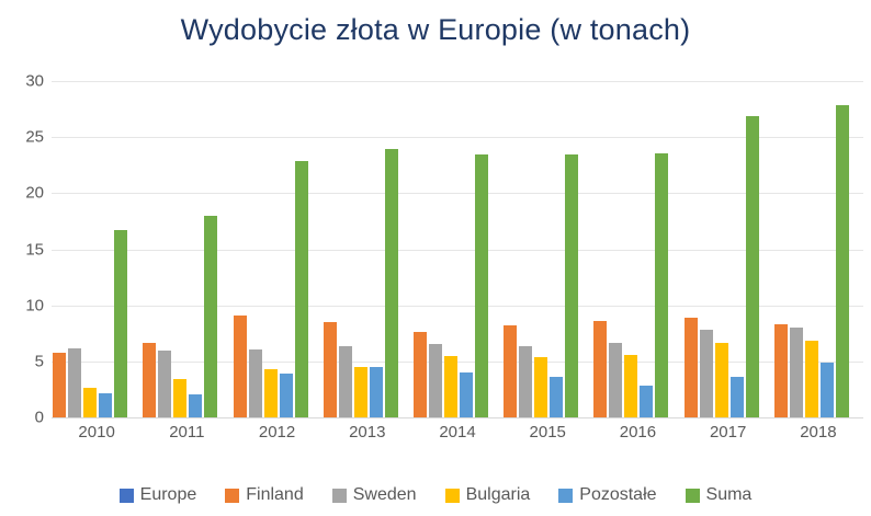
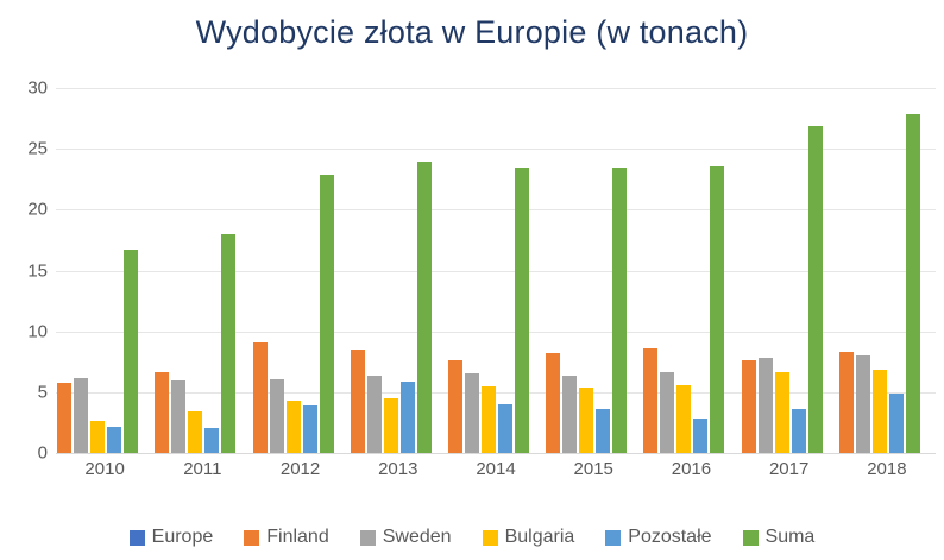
Pozostałe/2013: 4.5 -> 5.9
Finland/2017: 8.9 -> 7.6
